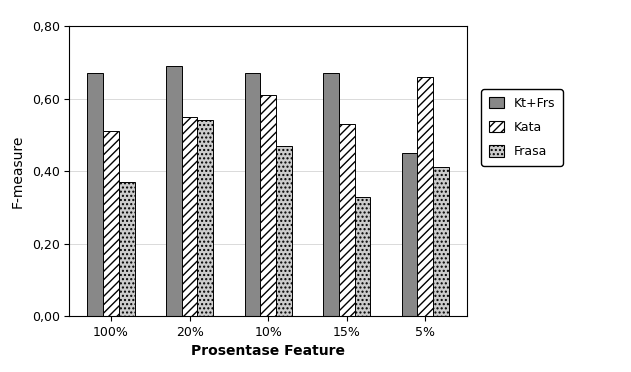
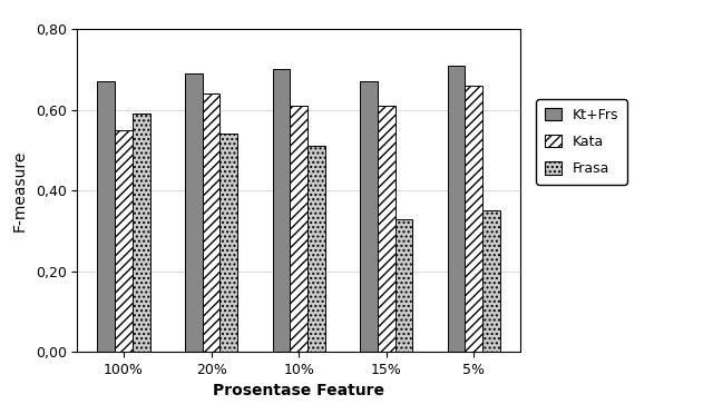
Kata/100%: 0,51 -> 0,55
Frasa/100%: 0,37 -> 0,59
Kata/20%: 0,55 -> 0,64
Kt+Frs/10%: 0,67 -> 0,70
Frasa/10%: 0,47 -> 0,51
Kata/15%: 0,53 -> 0,61
Kt+Frs/5%: 0,45 -> 0,71
Frasa/5%: 0,41 -> 0,35
